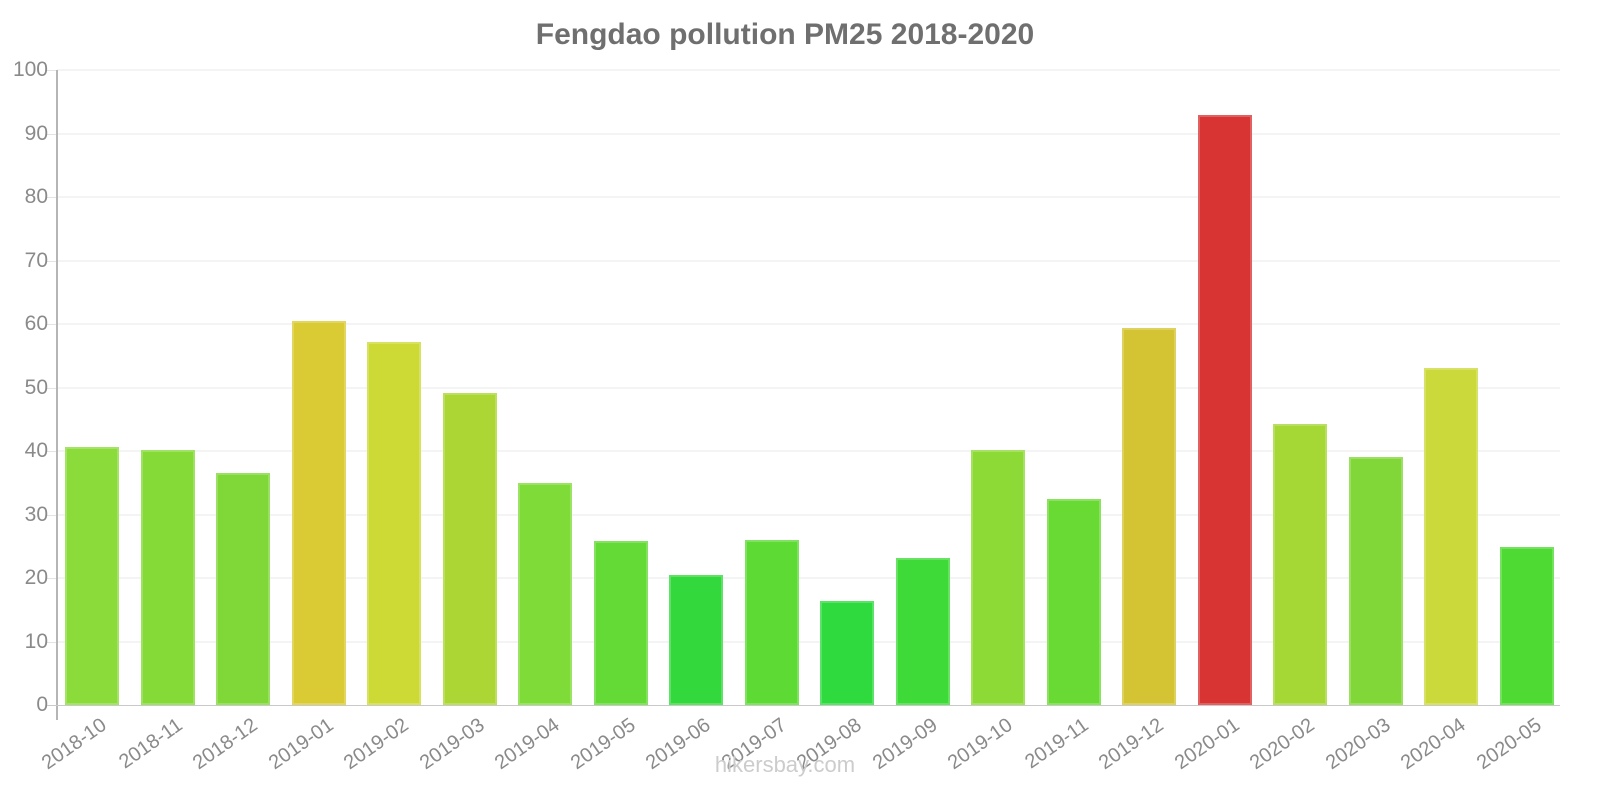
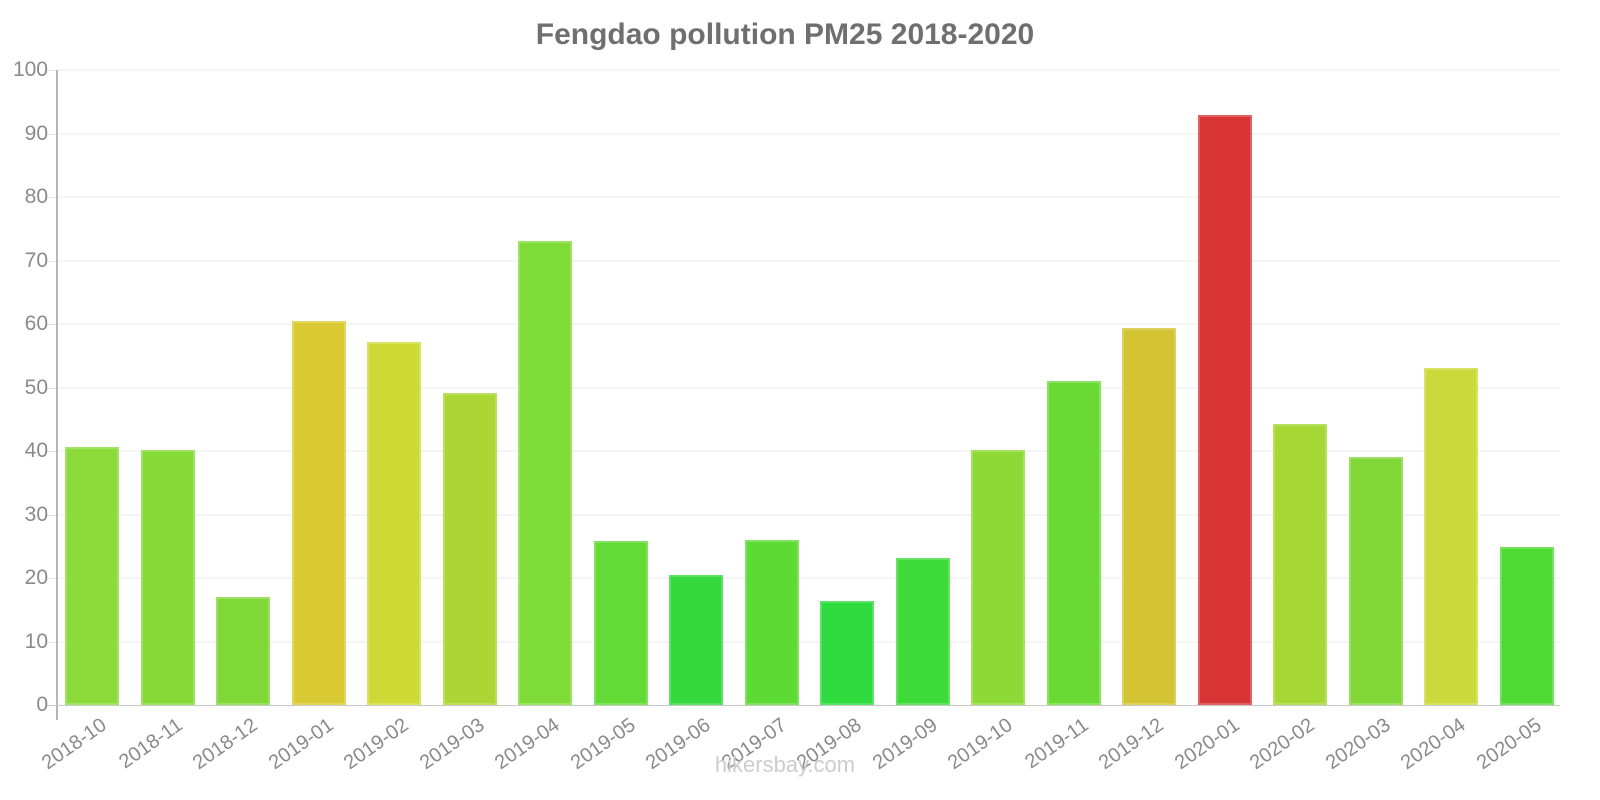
2018-12: 36 -> 17
2019-04: 35 -> 73
2019-11: 32 -> 51
